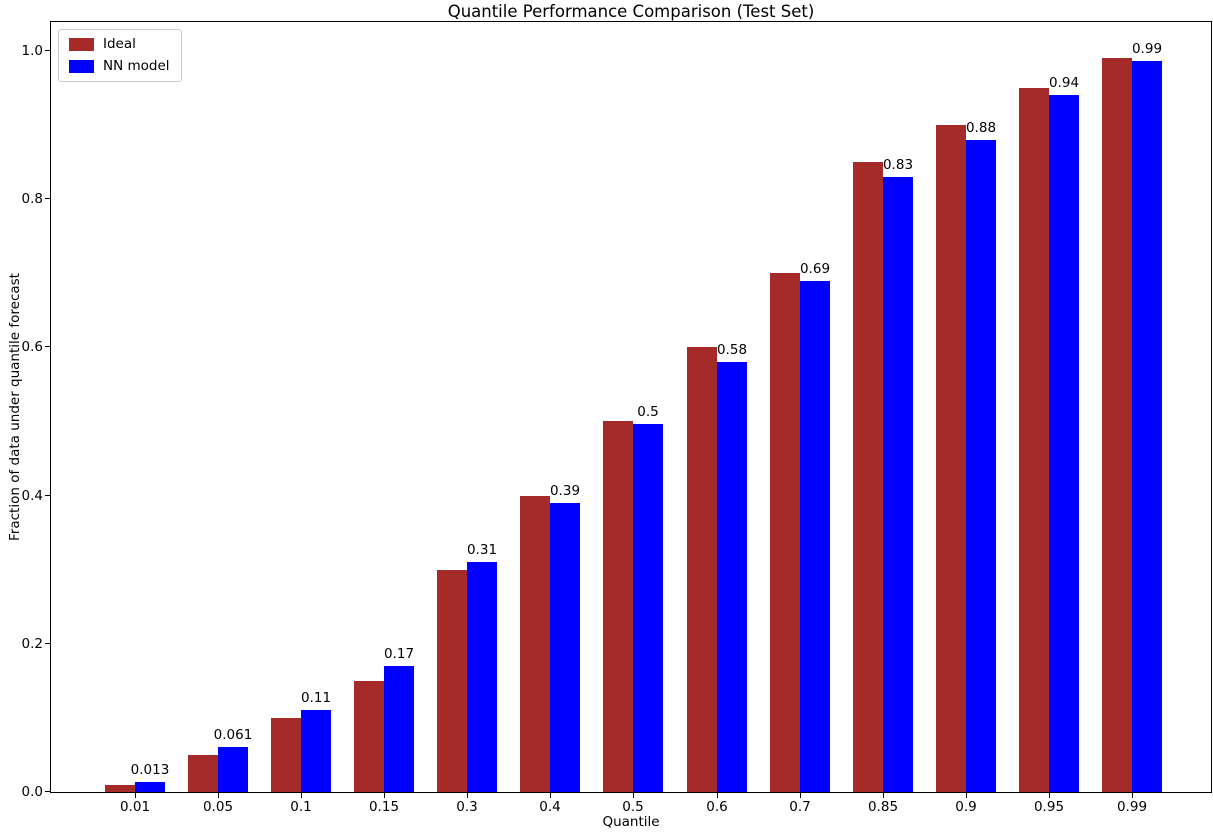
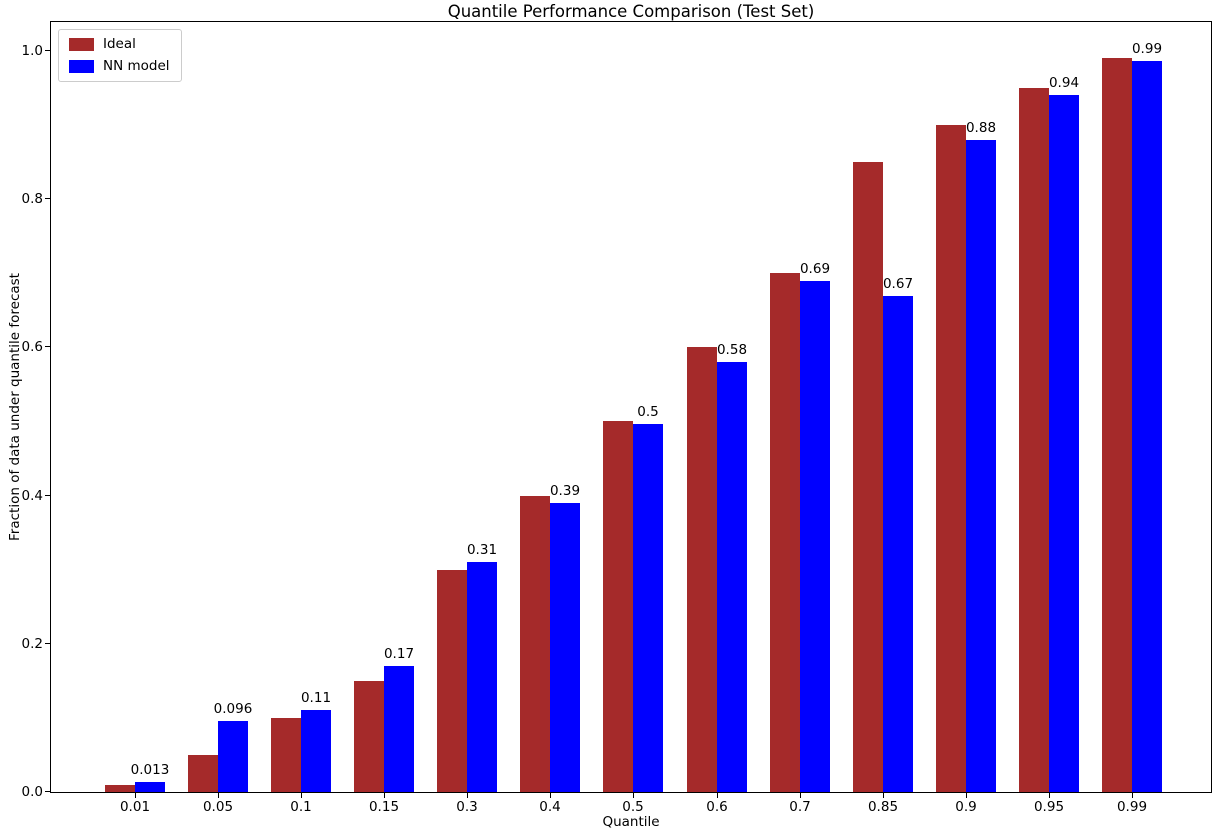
NN model/0.05: 0.061 -> 0.096
NN model/0.85: 0.83 -> 0.67
